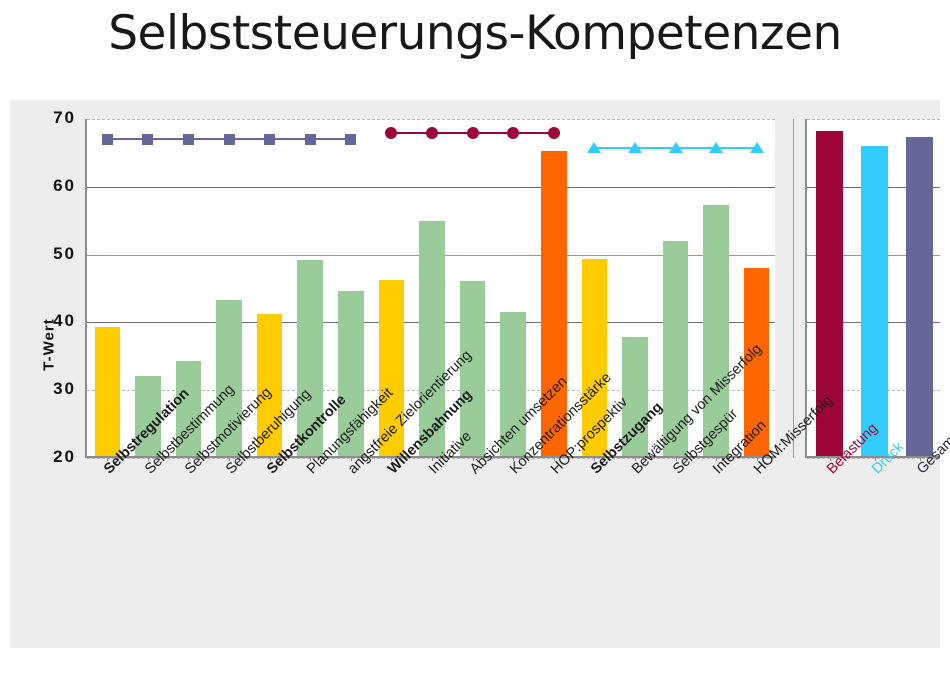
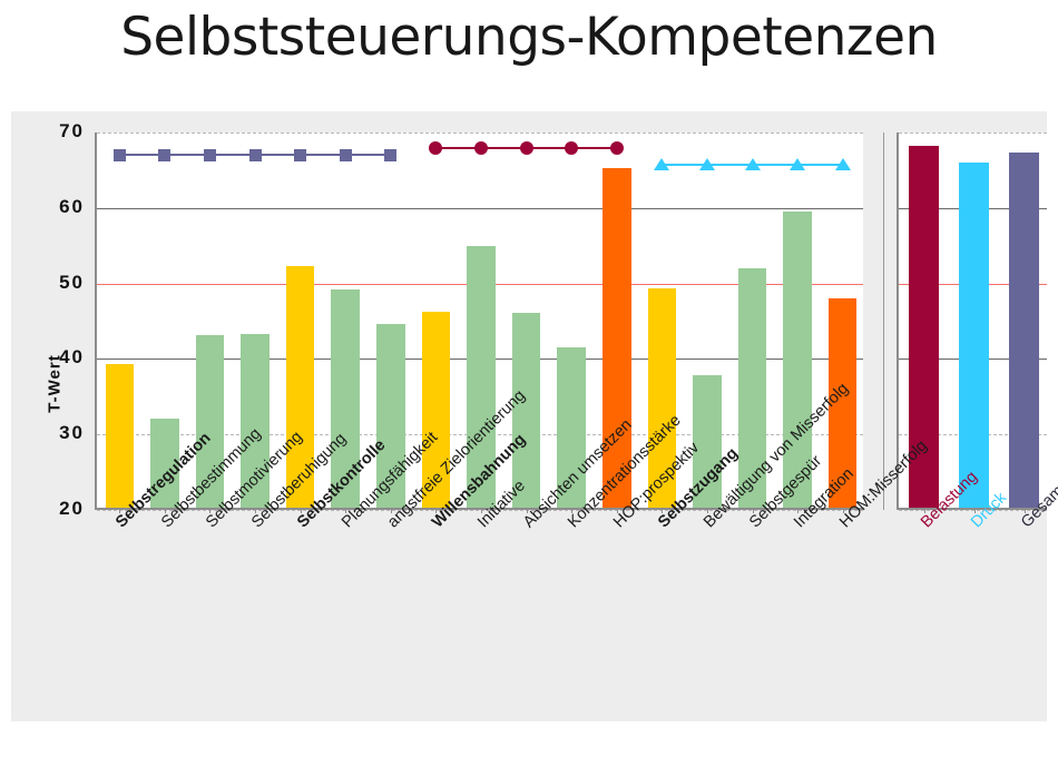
Selbstmotivierung: 34 -> 43
Selbstkontrolle: 41 -> 52
Integration: 57 -> 59
